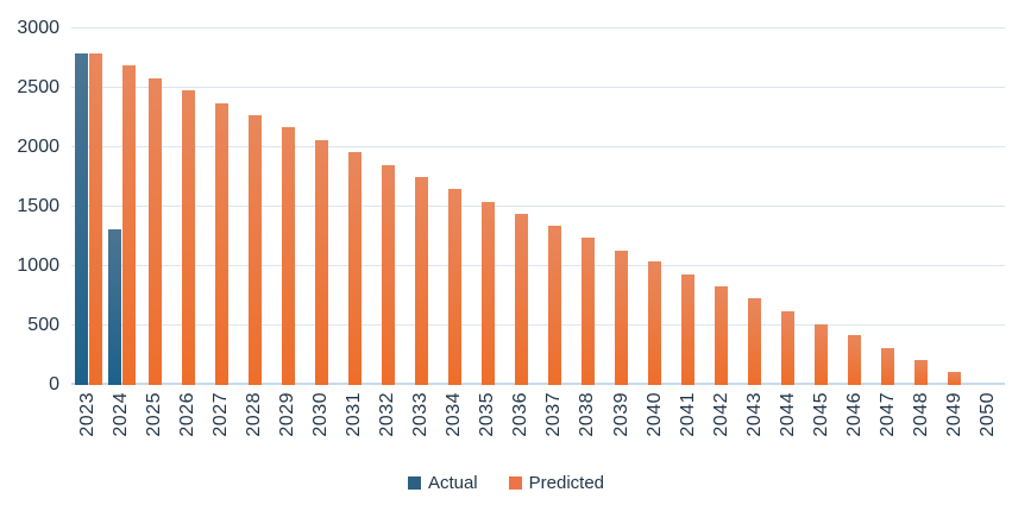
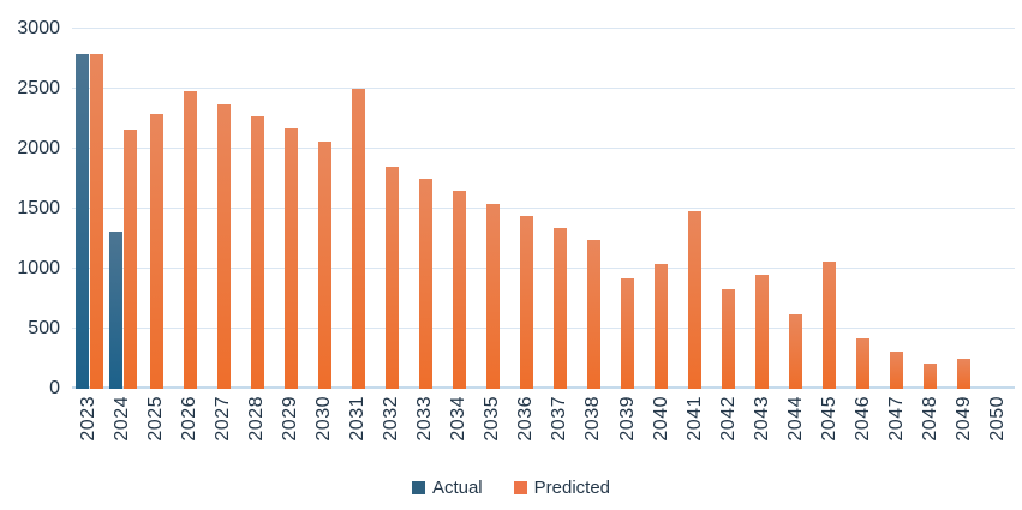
Predicted/2024: 2690 -> 2160
Predicted/2025: 2580 -> 2290
Predicted/2031: 1960 -> 2500
Predicted/2039: 1130 -> 920
Predicted/2041: 930 -> 1480
Predicted/2043: 730 -> 950
Predicted/2045: 510 -> 1060
Predicted/2049: 110 -> 250
